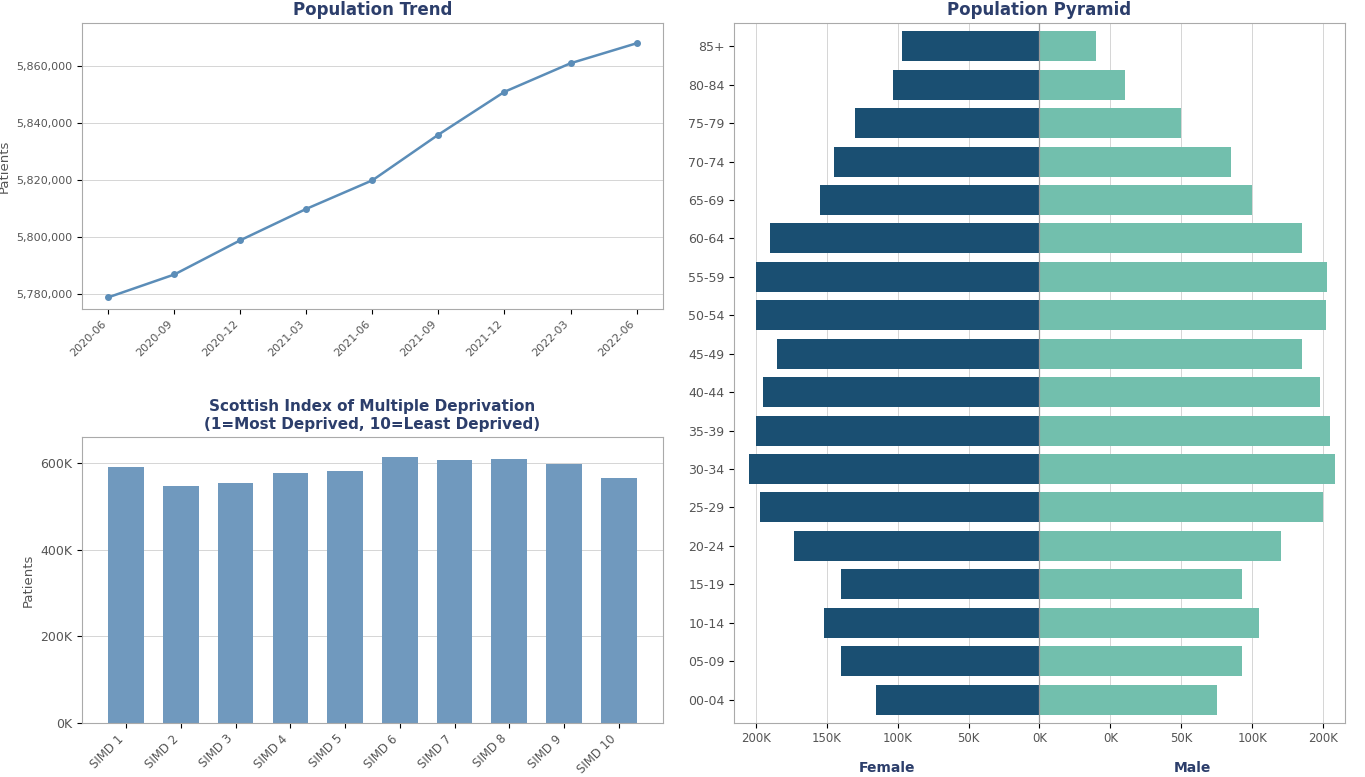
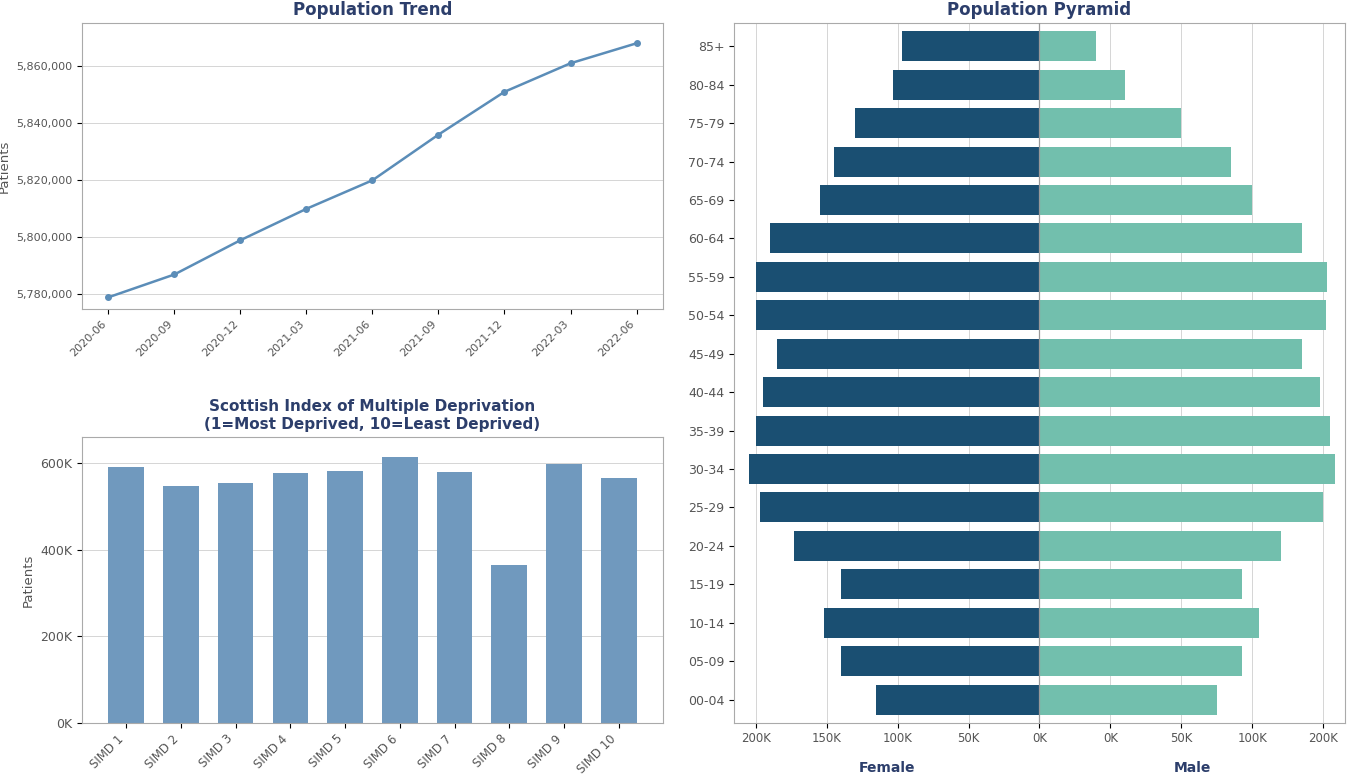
SIMD 7: 607K -> 580K
SIMD 8: 610K -> 365K
